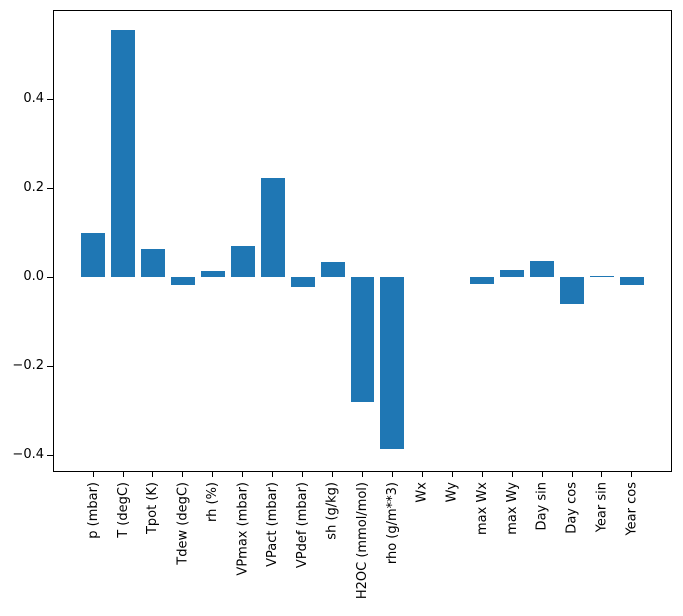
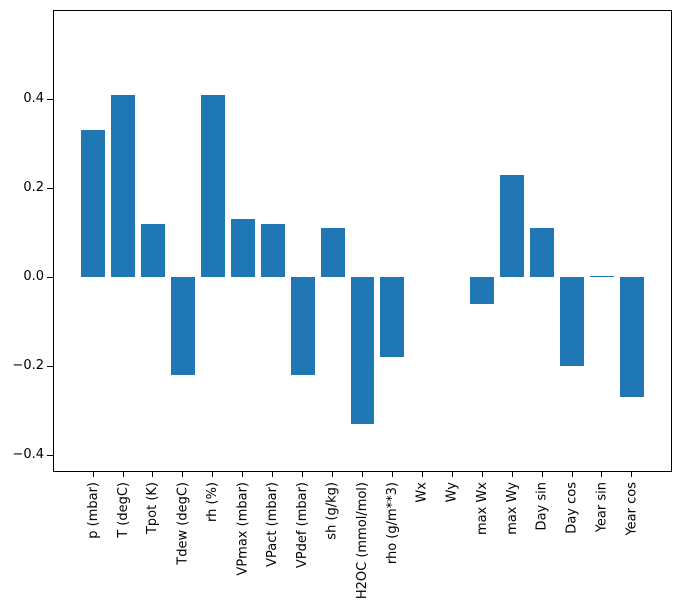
p (mbar): 0.10 -> 0.33
T (degC): 0.55 -> 0.41
Tpot (K): 0.06 -> 0.12
Tdew (degC): -0.02 -> -0.22
rh (%): 0.01 -> 0.41
VPmax (mbar): 0.07 -> 0.13
VPact (mbar): 0.22 -> 0.12
VPdef (mbar): -0.02 -> -0.22
sh (g/kg): 0.03 -> 0.11
H2OC (mmol/mol): -0.28 -> -0.33
rho (g/m**3): -0.39 -> -0.18
max Wx: -0.02 -> -0.06
max Wy: 0.02 -> 0.23
Day sin: 0.04 -> 0.11
Day cos: -0.06 -> -0.20
Year cos: -0.02 -> -0.27
